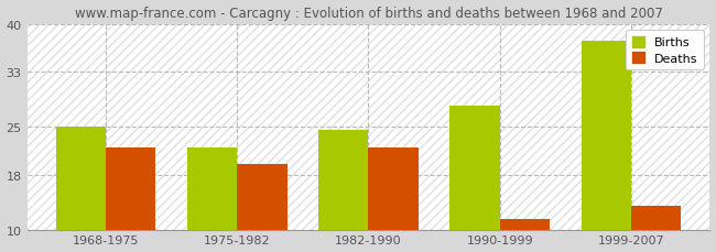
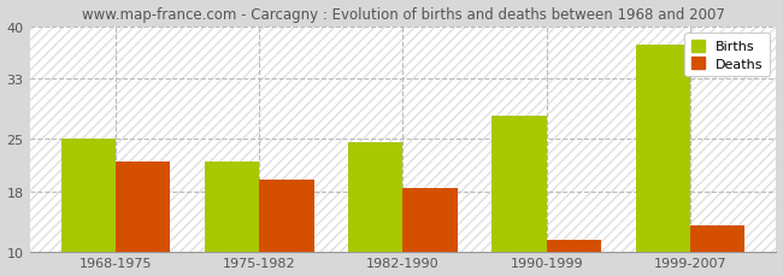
Deaths/1982-1990: 22.0 -> 18.5
